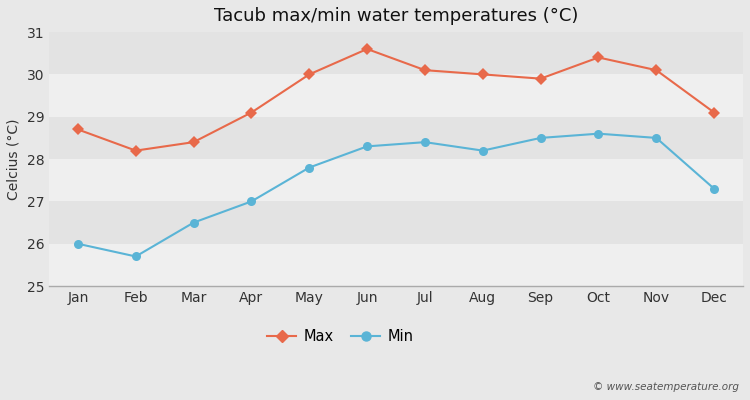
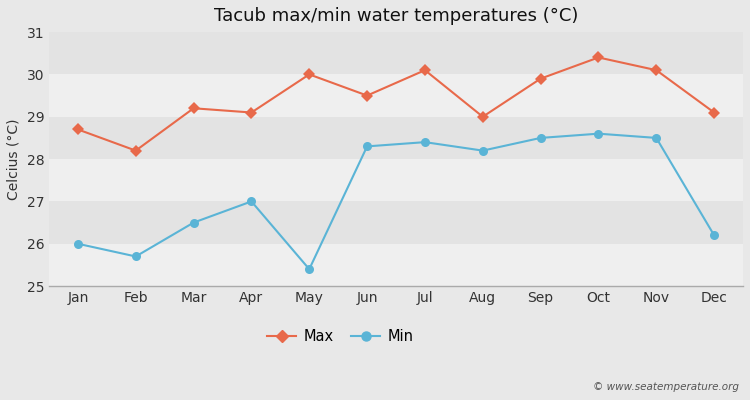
Max/Mar: 28.4 -> 29.2
Min/May: 27.8 -> 25.4
Max/Jun: 30.6 -> 29.5
Max/Aug: 30.0 -> 29.0
Min/Dec: 27.3 -> 26.2
